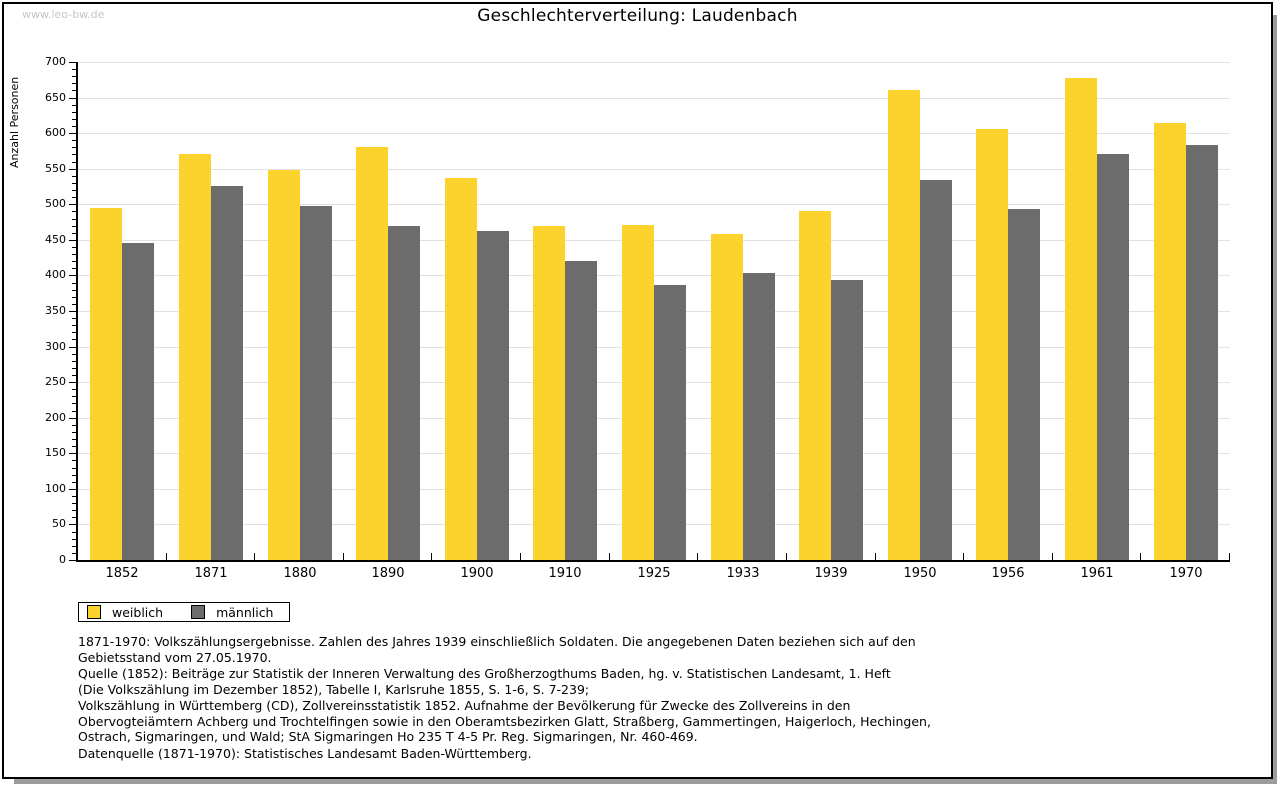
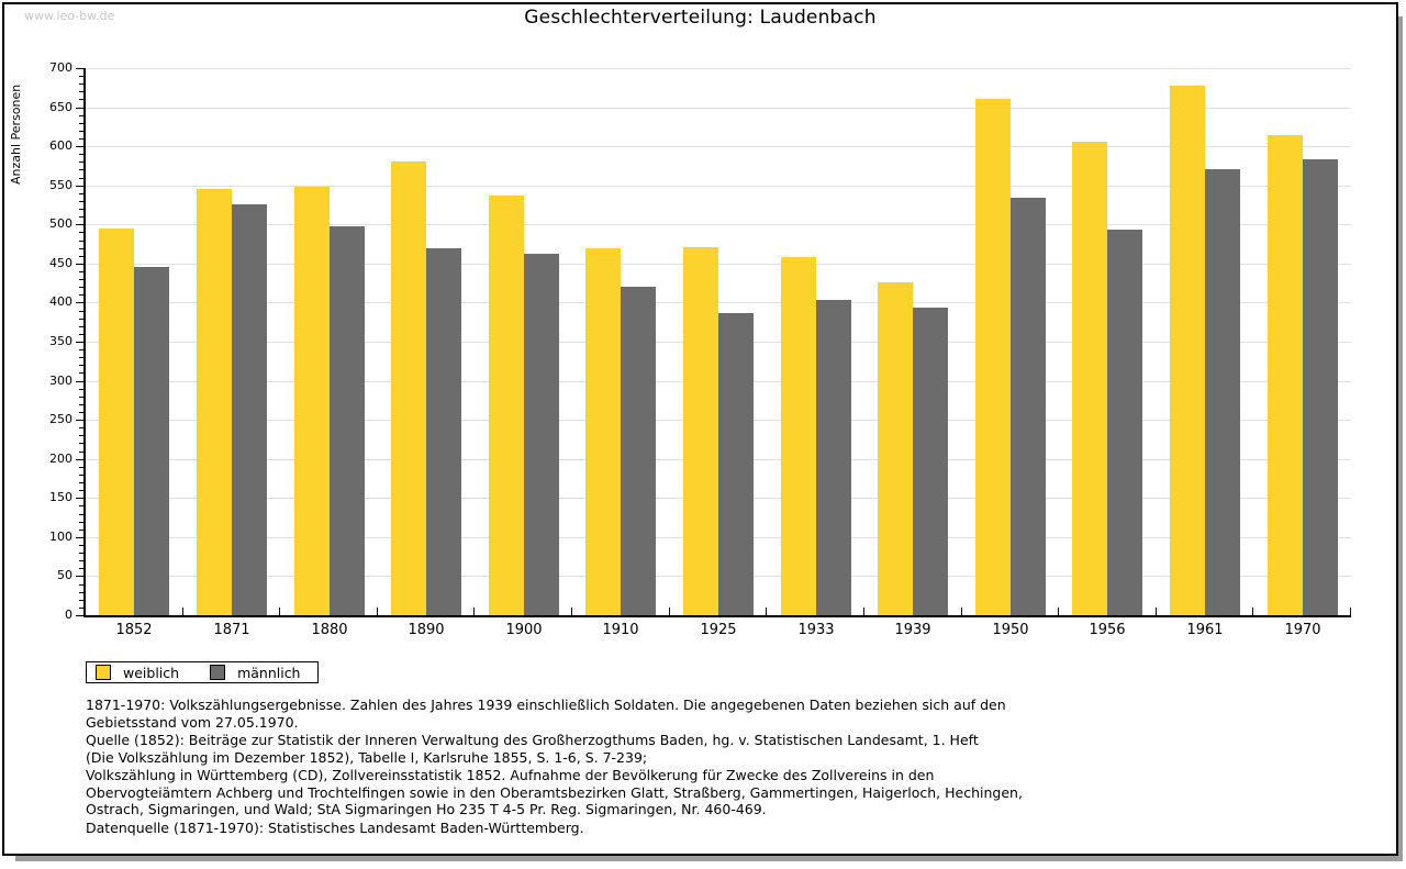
weiblich/1871: 570 -> 540
weiblich/1939: 490 -> 430
